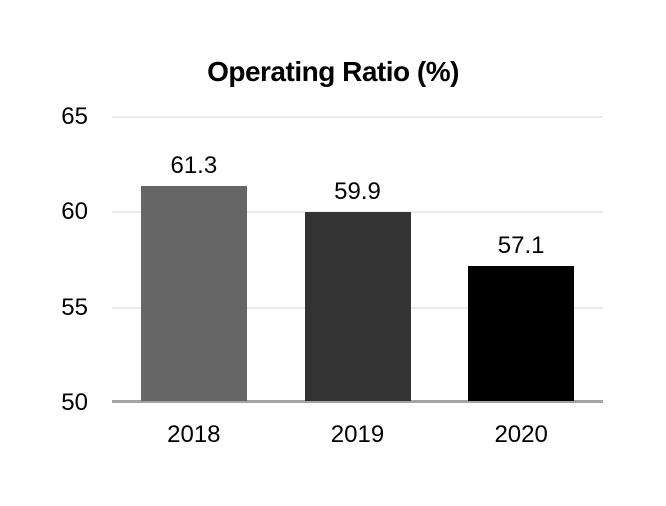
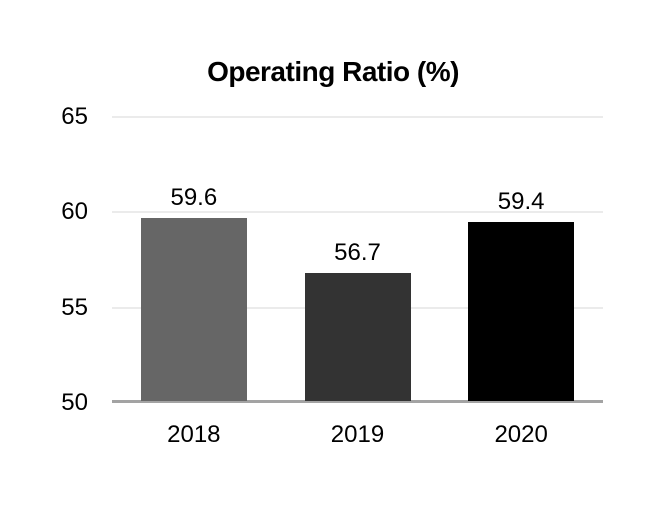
2018: 61.3 -> 59.6
2019: 59.9 -> 56.7
2020: 57.1 -> 59.4
